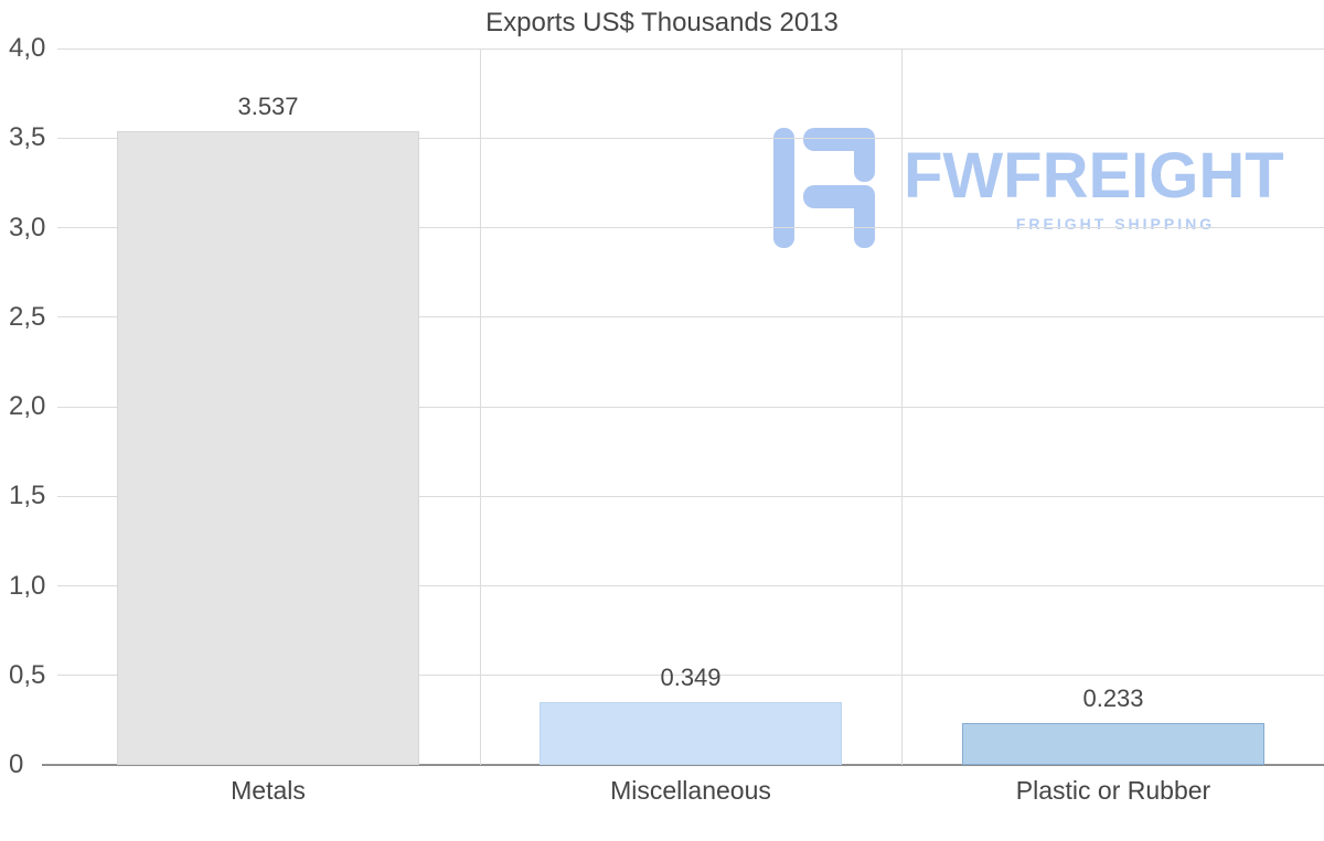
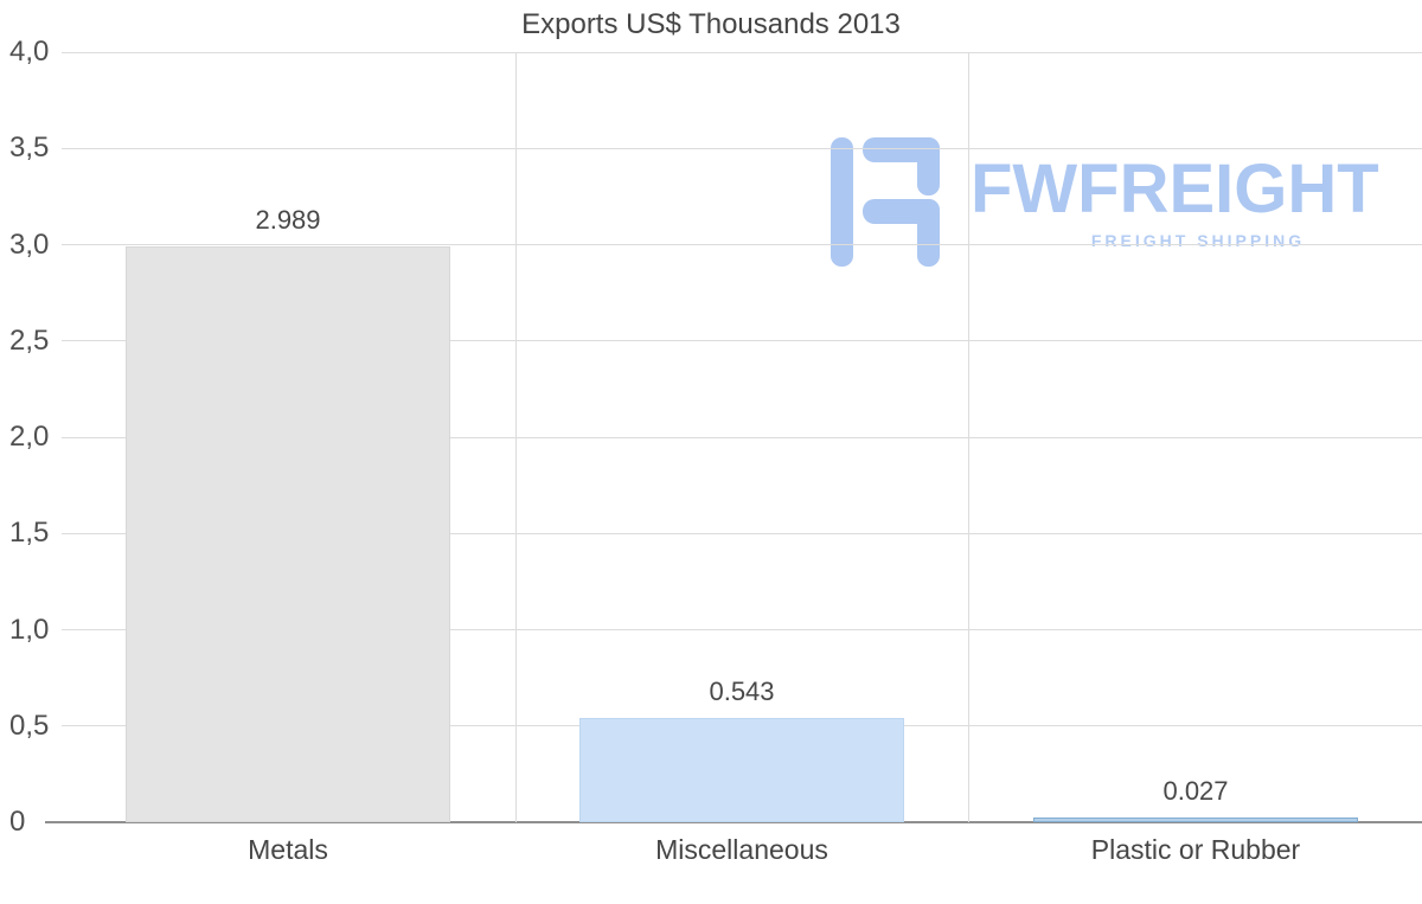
Metals: 3.537 -> 2.989
Miscellaneous: 0.349 -> 0.543
Plastic or Rubber: 0.233 -> 0.027
